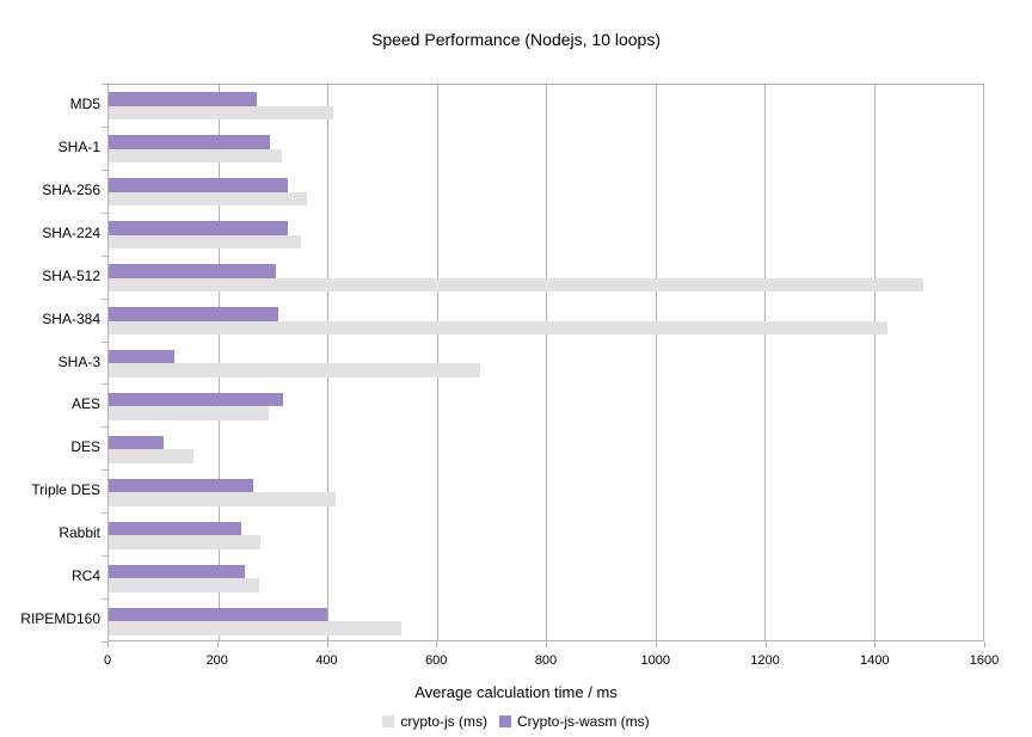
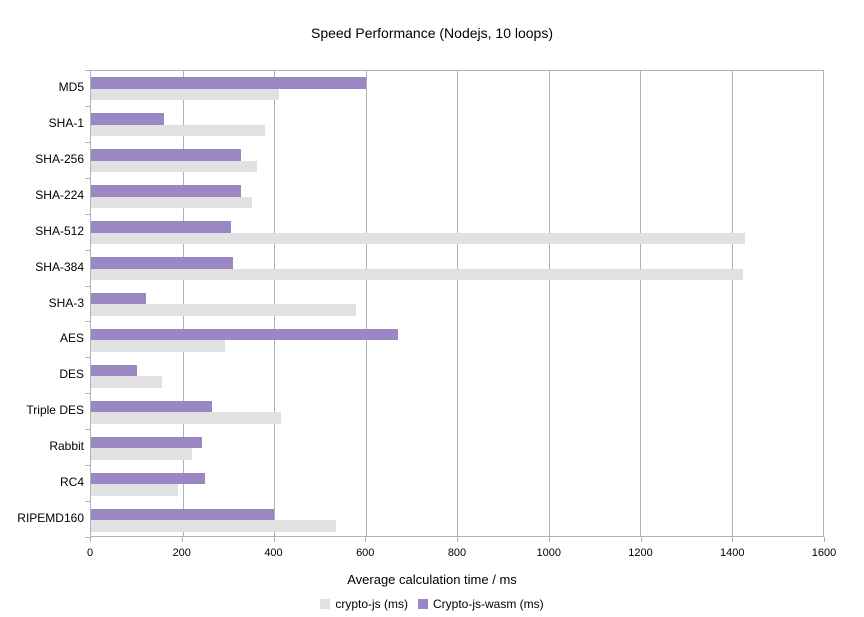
Crypto-js-wasm (ms)/MD5: 270 -> 600
crypto-js (ms)/SHA-1: 320 -> 380
Crypto-js-wasm (ms)/SHA-1: 290 -> 160
crypto-js (ms)/SHA-512: 1490 -> 1430
crypto-js (ms)/SHA-3: 680 -> 580
Crypto-js-wasm (ms)/AES: 320 -> 670
crypto-js (ms)/Rabbit: 280 -> 220
crypto-js (ms)/RC4: 280 -> 190
